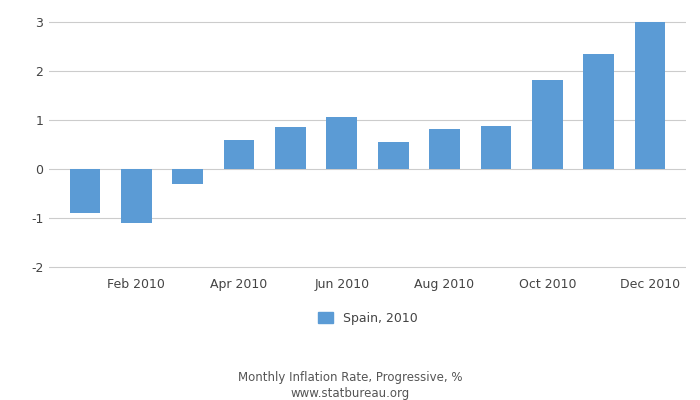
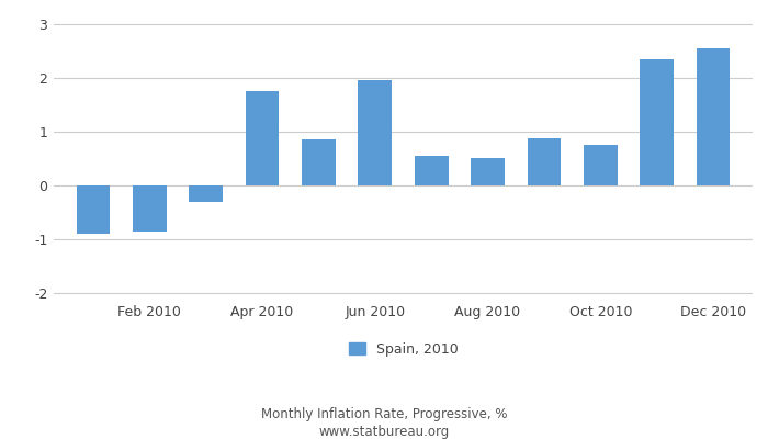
Feb 2010: -1.10 -> -0.85
Apr 2010: 0.60 -> 1.75
Jun 2010: 1.05 -> 1.95
Aug 2010: 0.82 -> 0.50
Oct 2010: 1.82 -> 0.75
Dec 2010: 3.00 -> 2.55
